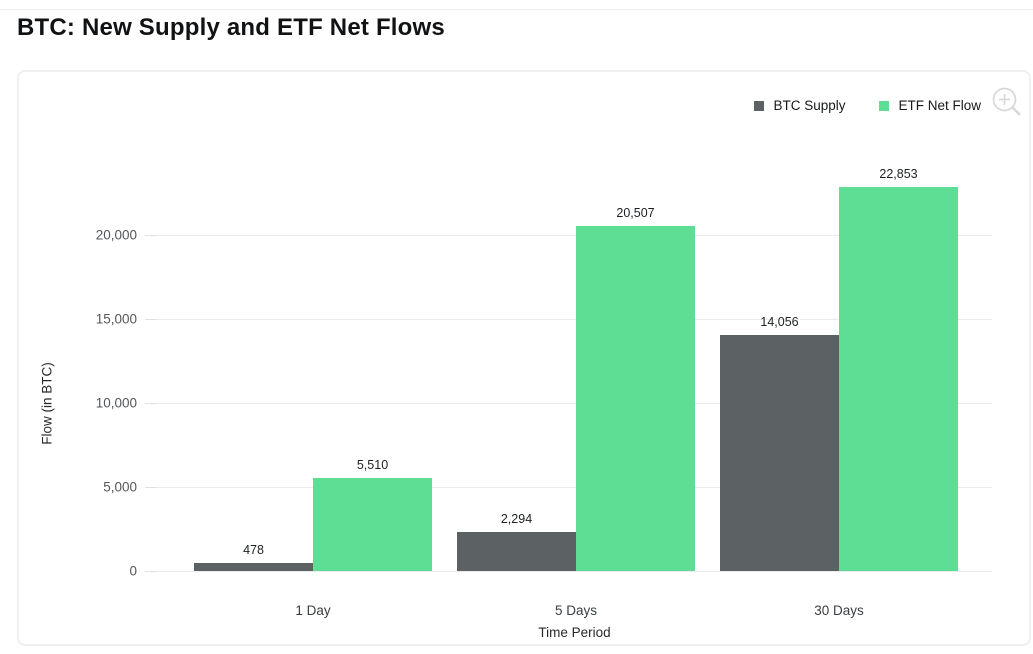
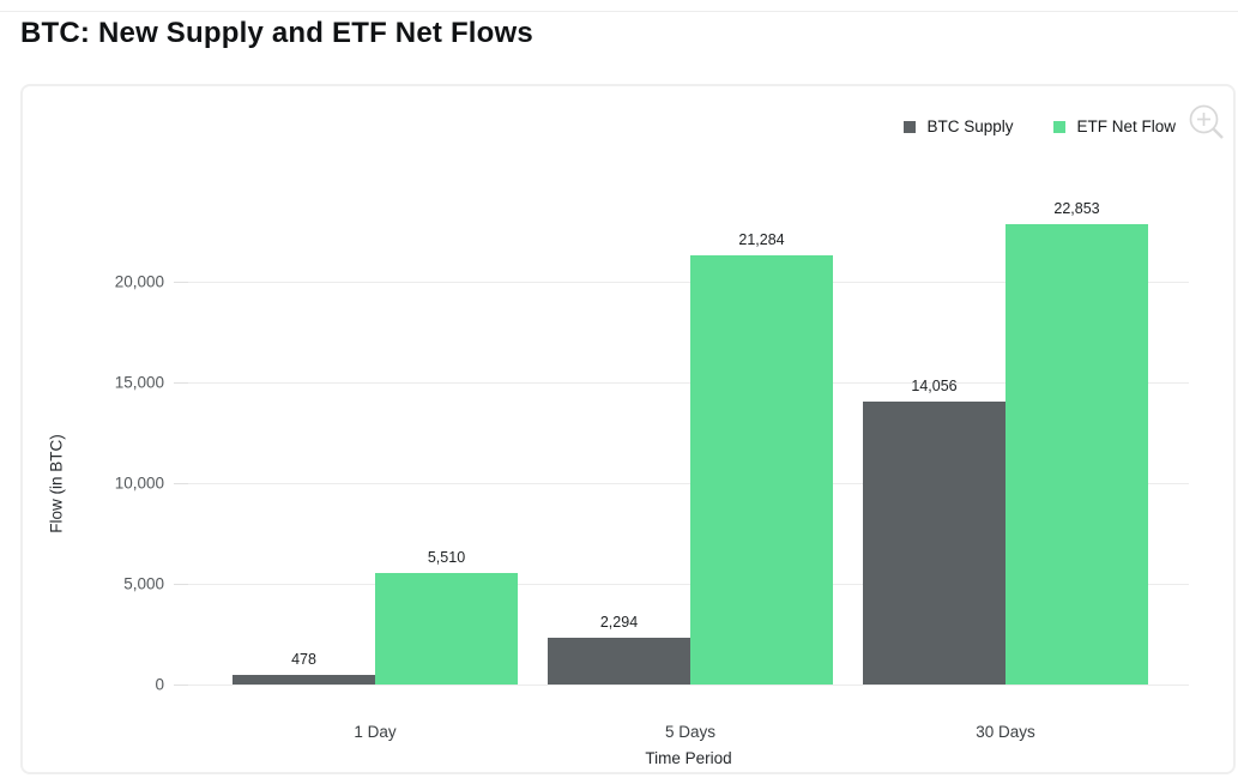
ETF Net Flow/5 Days: 20,507 -> 21,284
